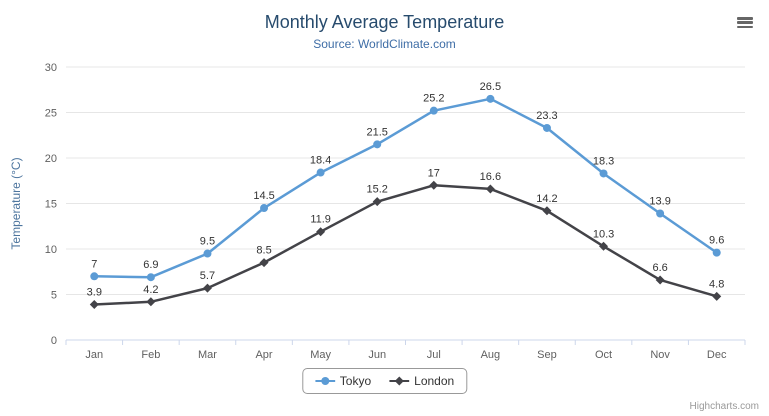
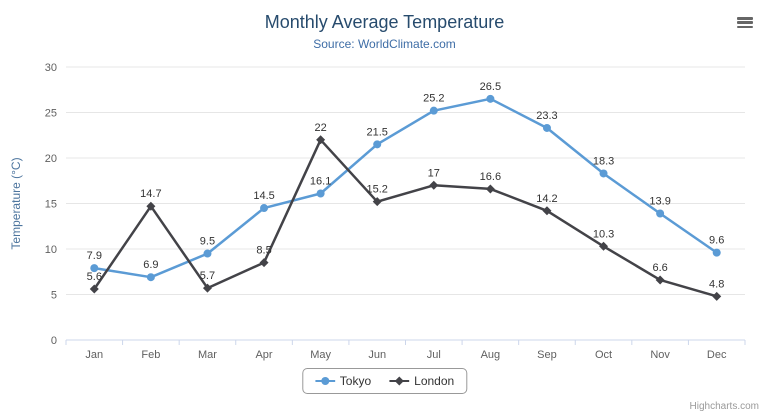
Tokyo/Jan: 7 -> 7.9
London/Jan: 3.9 -> 5.6
London/Feb: 4.2 -> 14.7
Tokyo/May: 18.4 -> 16.1
London/May: 11.9 -> 22
